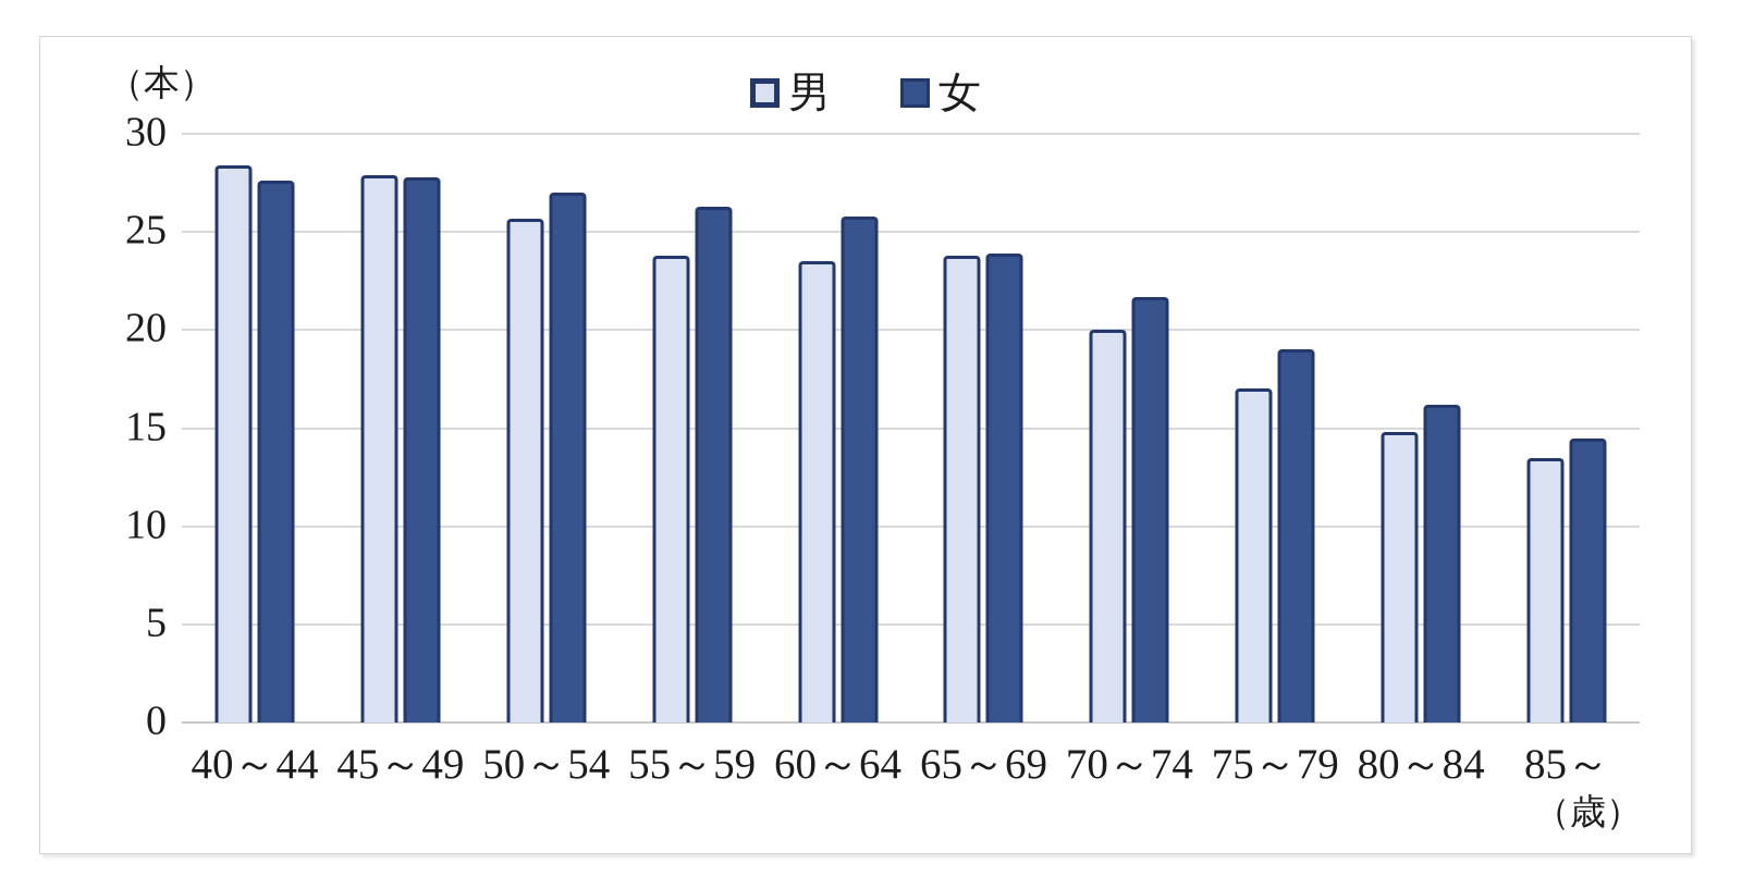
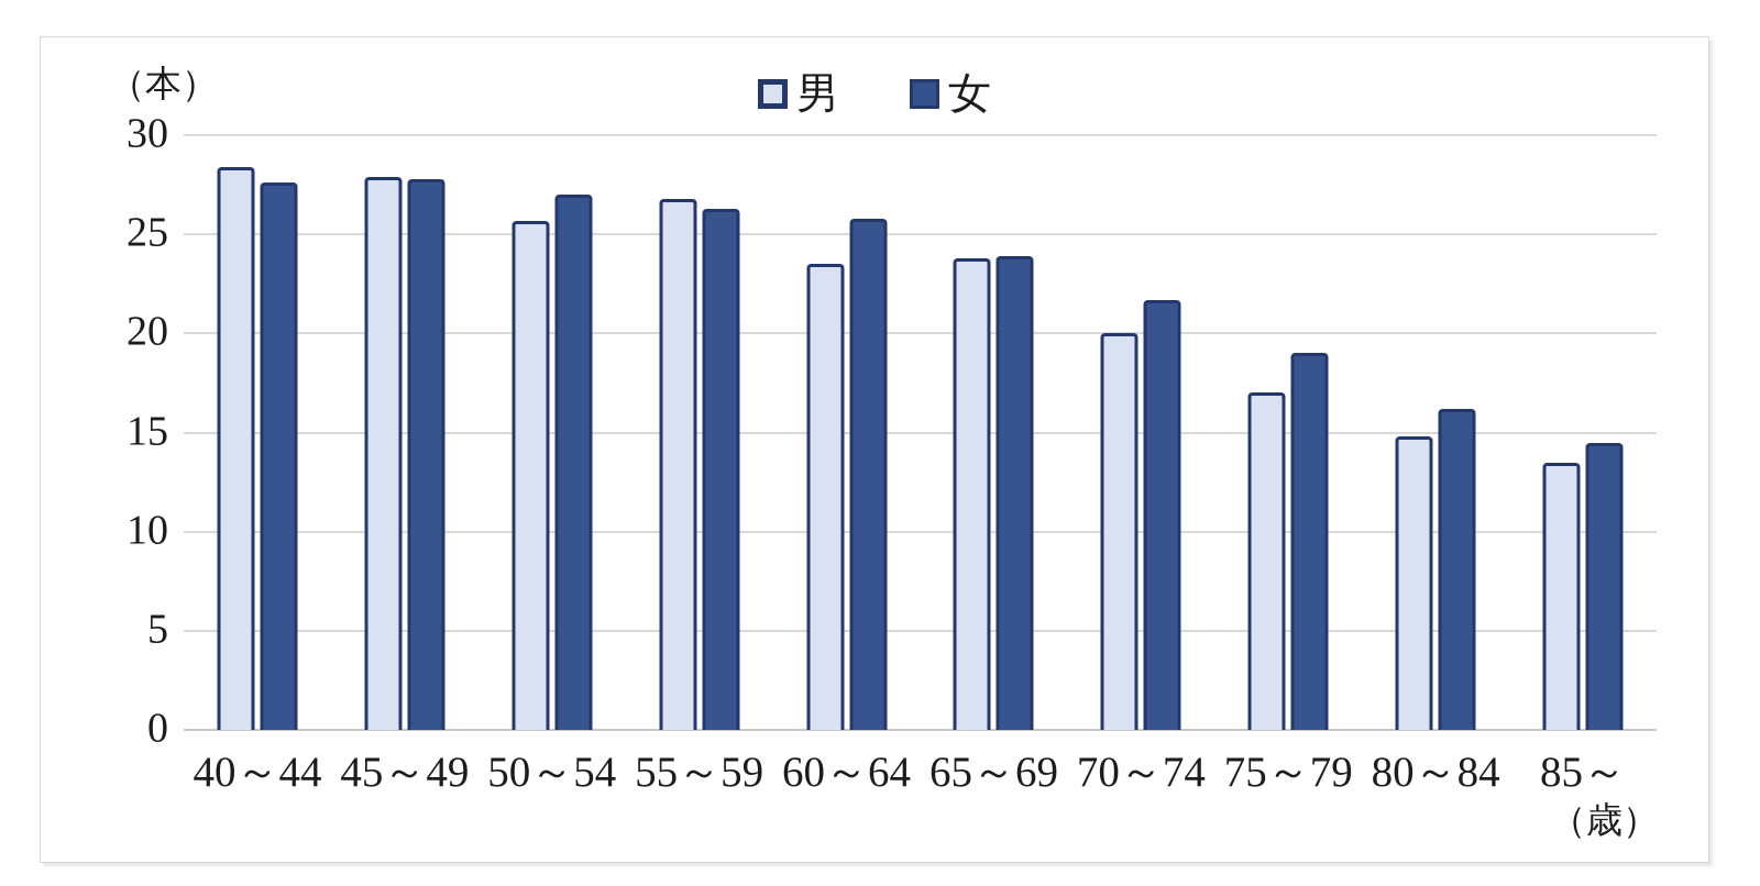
男/55～59: 23.8 -> 26.8
